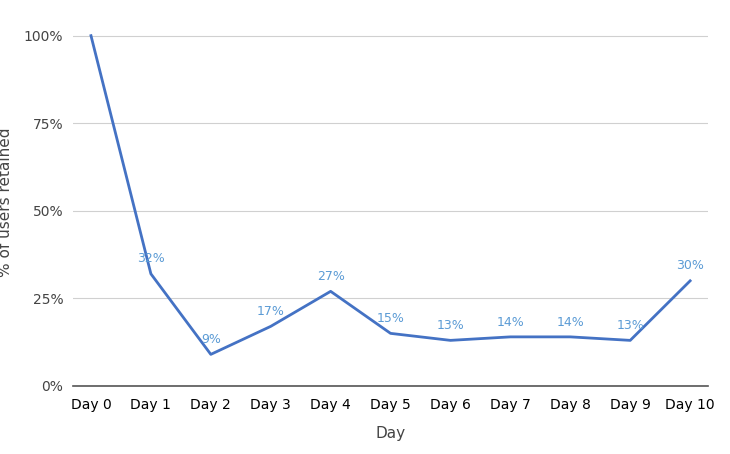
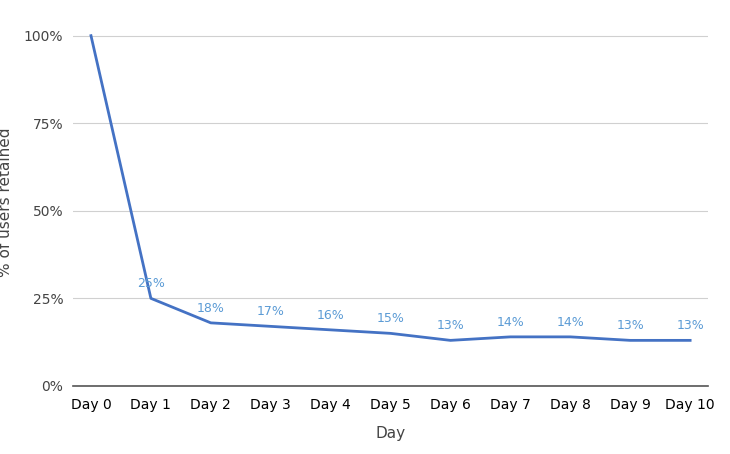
Day 1: 32% -> 25%
Day 2: 9% -> 18%
Day 4: 27% -> 16%
Day 10: 30% -> 13%
